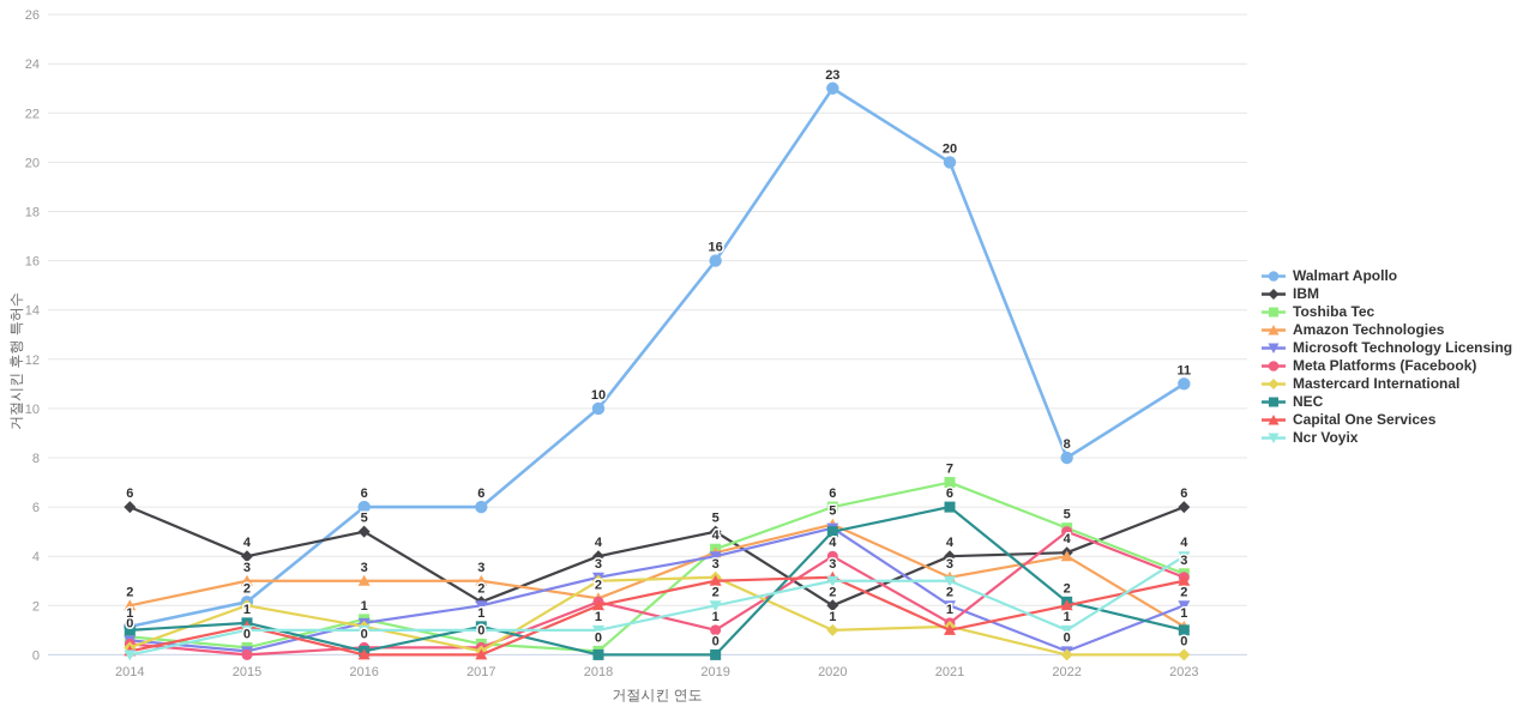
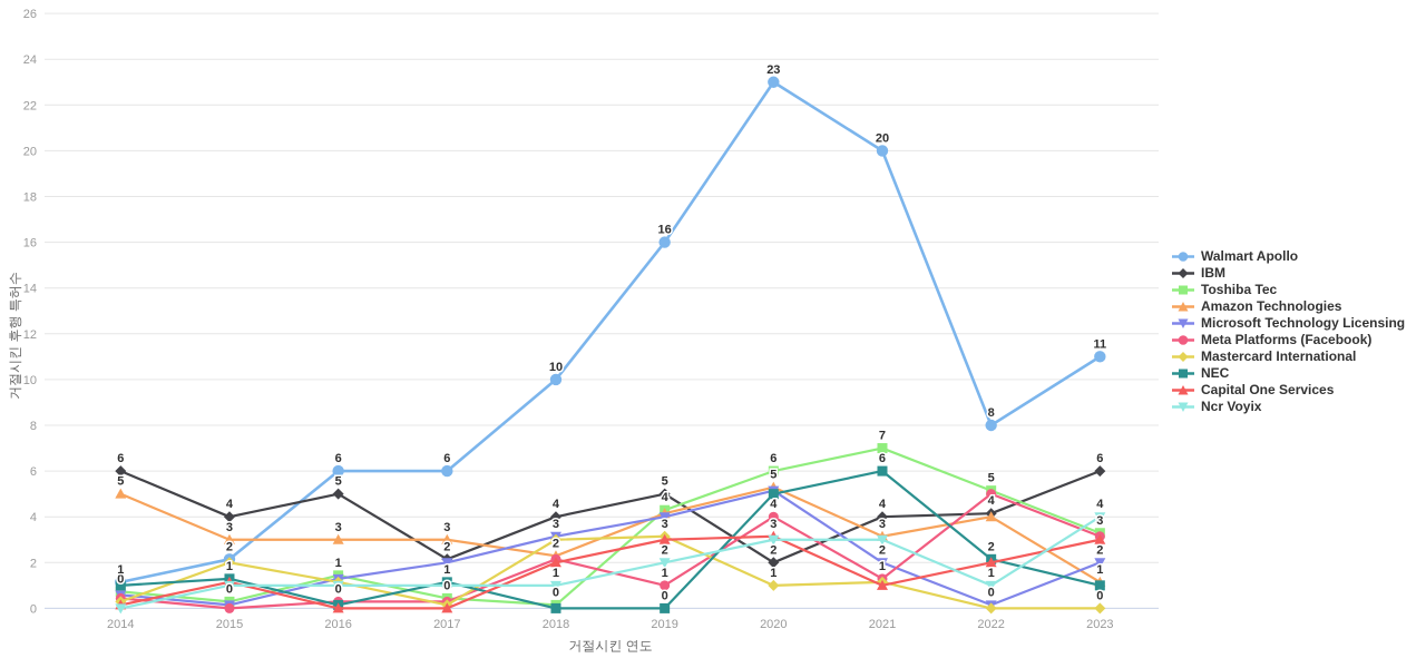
Amazon Technologies/2014: 2 -> 5
